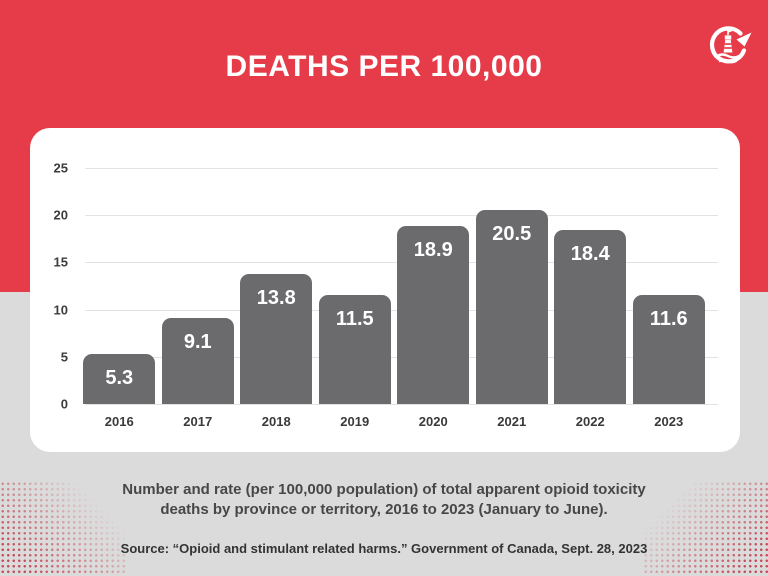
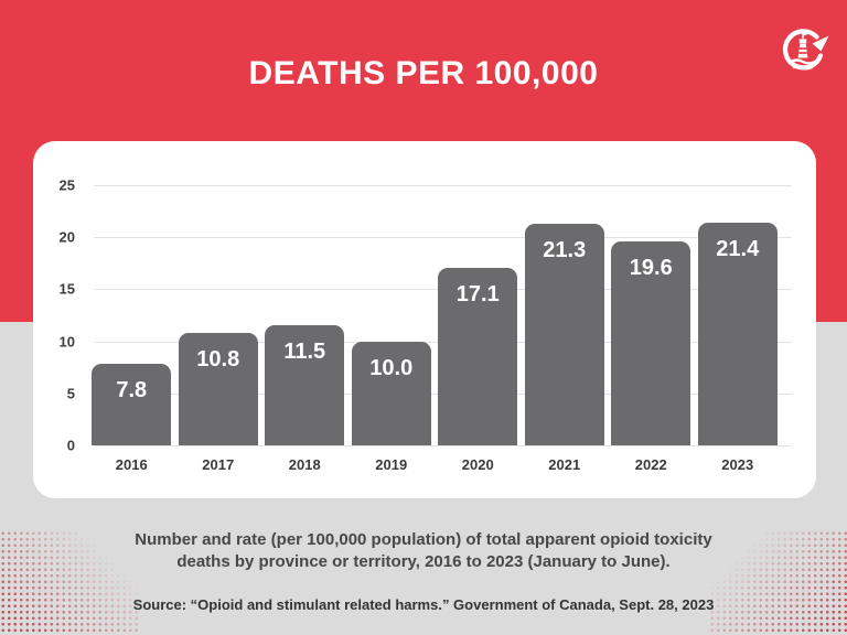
2016: 5.3 -> 7.8
2017: 9.1 -> 10.8
2018: 13.8 -> 11.5
2019: 11.5 -> 10.0
2020: 18.9 -> 17.1
2021: 20.5 -> 21.3
2022: 18.4 -> 19.6
2023: 11.6 -> 21.4
